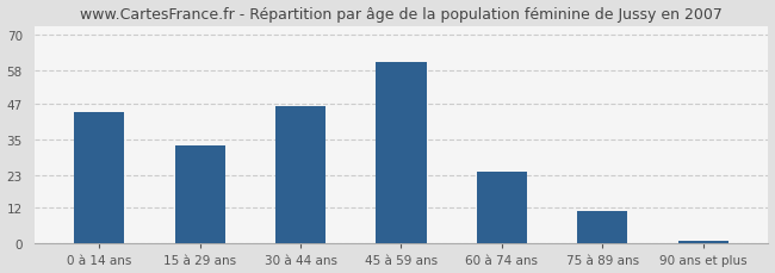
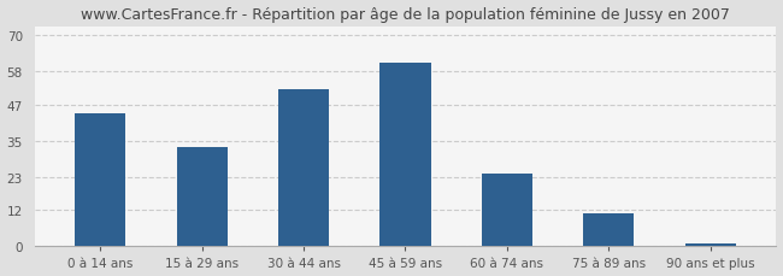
30 à 44 ans: 46 -> 52
